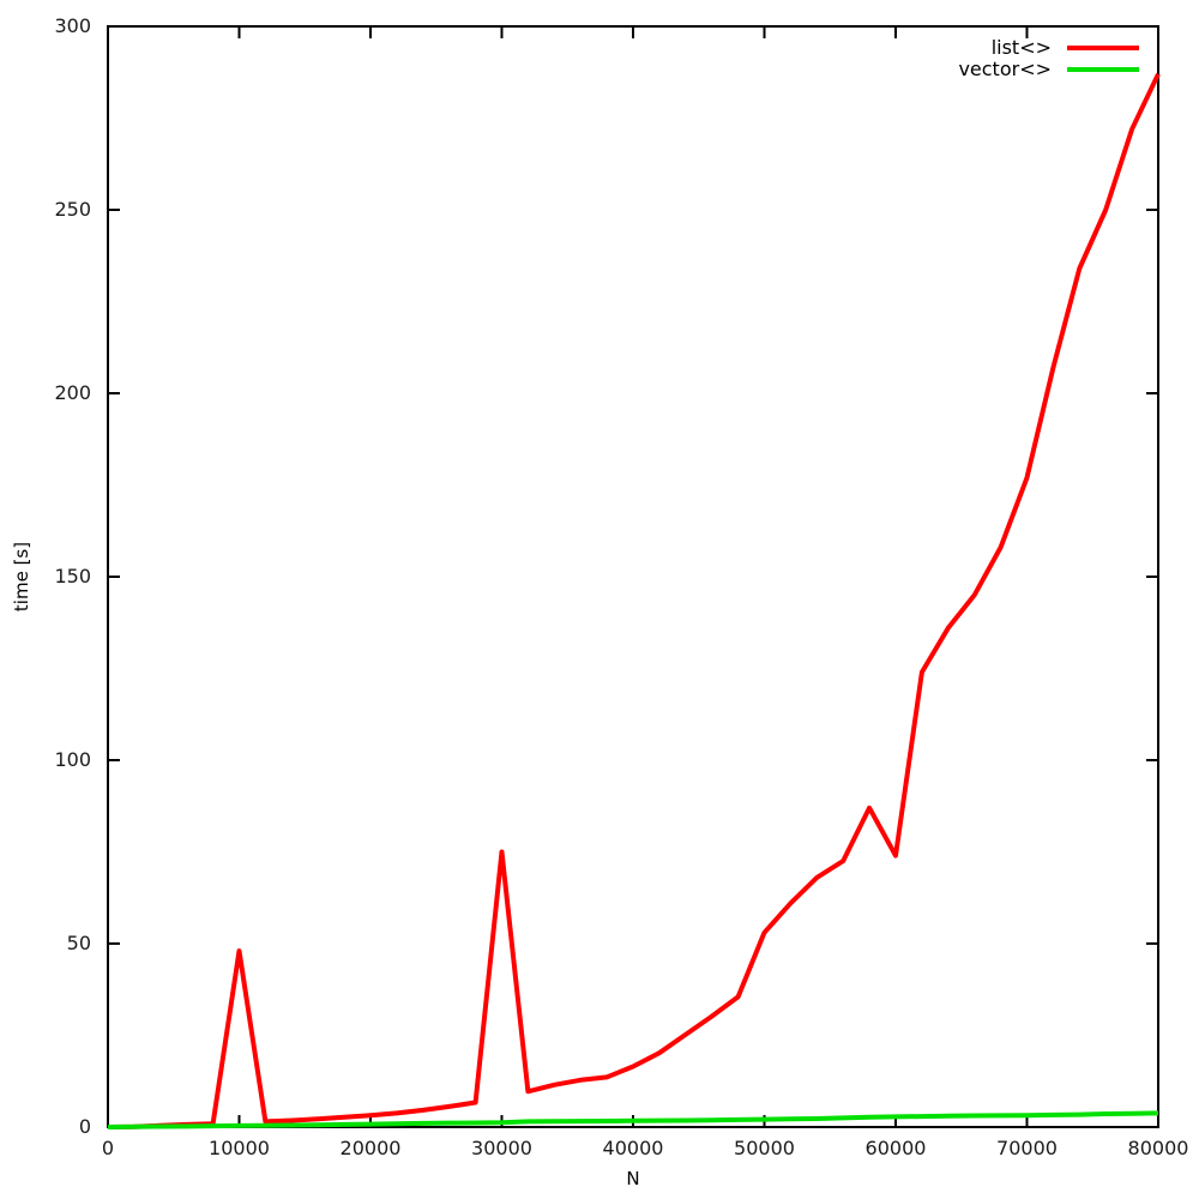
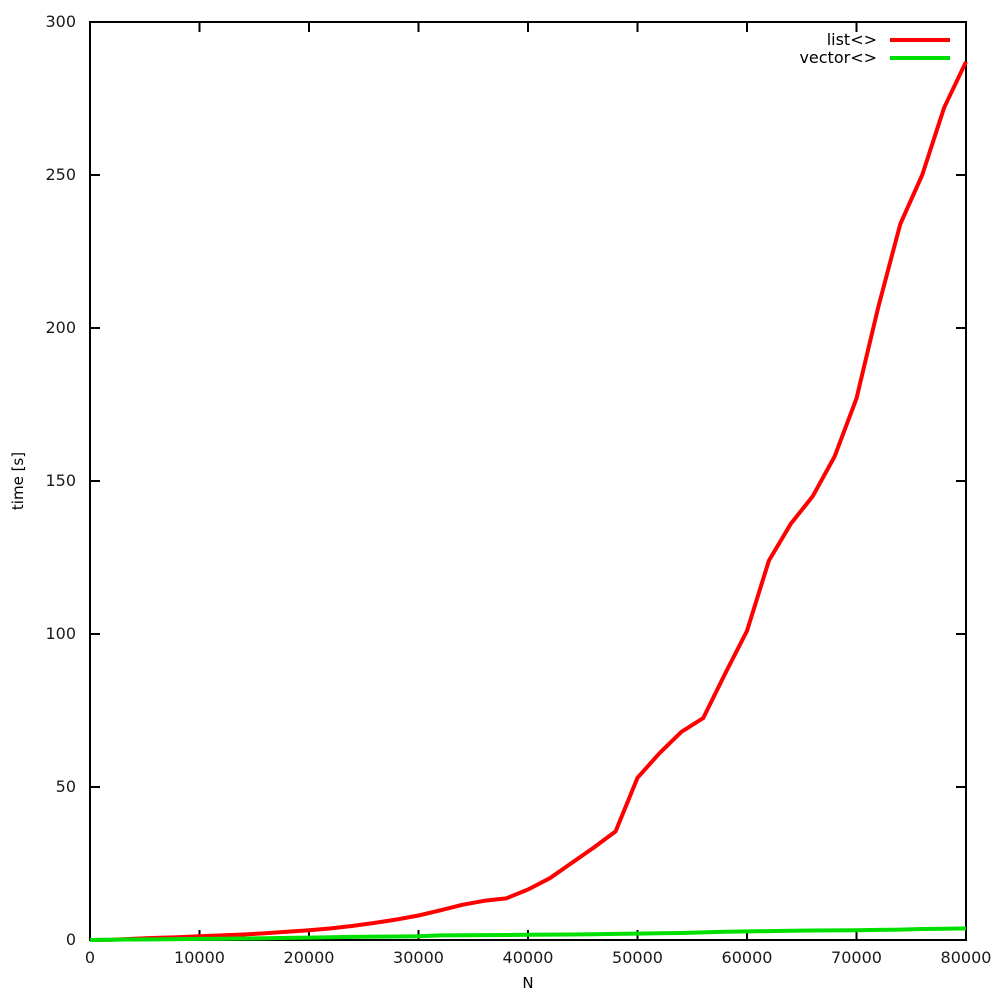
list<>/10000: 48 -> 1
list<>/30000: 75 -> 8
list<>/60000: 74 -> 101
